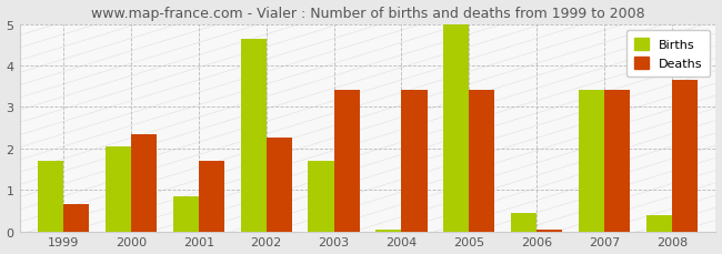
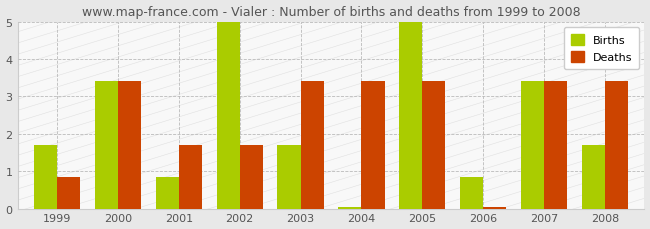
Deaths/1999: 0.65 -> 0.85
Births/2000: 2.05 -> 3.40
Deaths/2000: 2.35 -> 3.40
Births/2002: 4.65 -> 5.00
Deaths/2002: 2.25 -> 1.70
Births/2006: 0.45 -> 0.85
Births/2008: 0.40 -> 1.70
Deaths/2008: 3.65 -> 3.40
